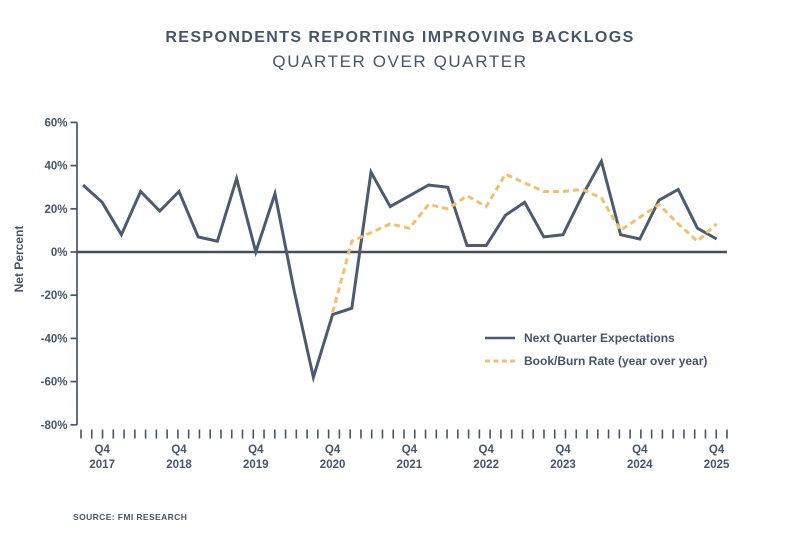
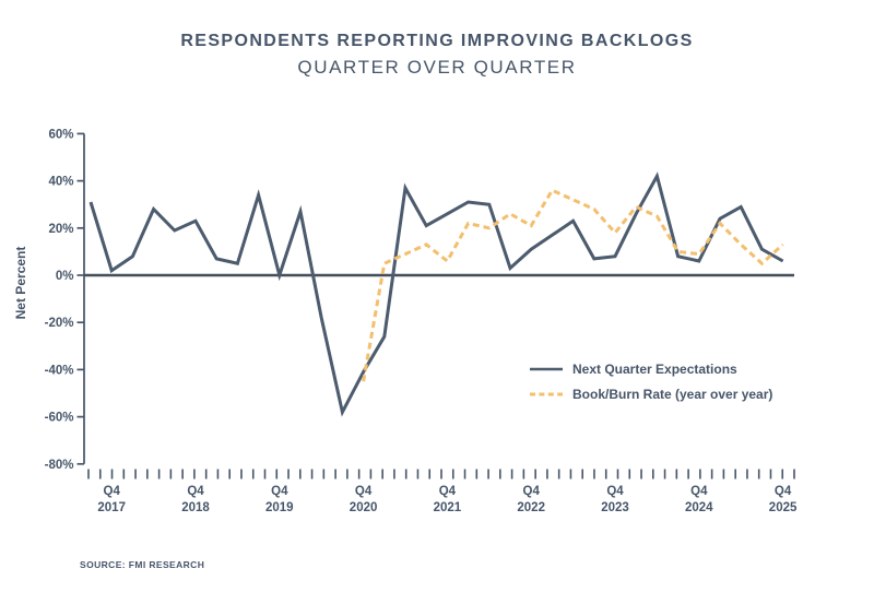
Next Quarter Expectations/Q4 2017: 23% -> 2%
Next Quarter Expectations/Q4 2018: 28% -> 23%
Next Quarter Expectations/Q4 2020: -29% -> -41%
Book/Burn Rate (year over year)/Q4 2020: -28% -> -45%
Book/Burn Rate (year over year)/Q4 2021: 11% -> 6%
Next Quarter Expectations/Q4 2022: 3% -> 11%
Book/Burn Rate (year over year)/Q4 2023: 28% -> 18%
Book/Burn Rate (year over year)/Q4 2024: 16% -> 9%
